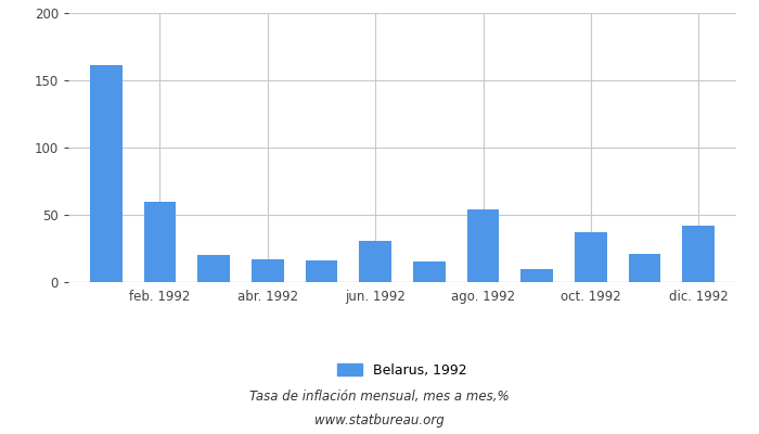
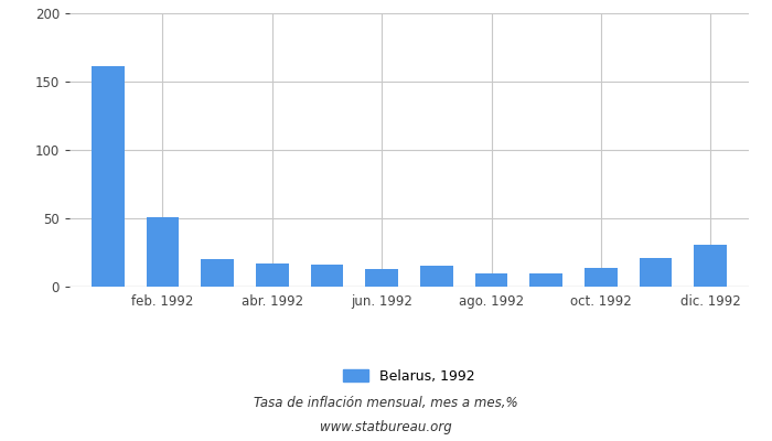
feb. 1992: 60 -> 51
jun. 1992: 31 -> 13
ago. 1992: 54 -> 10
oct. 1992: 37 -> 14
dic. 1992: 42 -> 31
